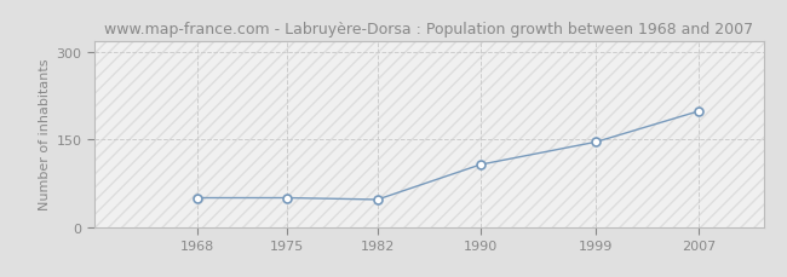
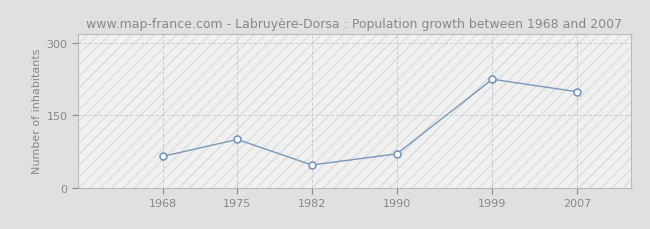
1968: 50 -> 65
1975: 50 -> 100
1990: 107 -> 70
1999: 146 -> 225
